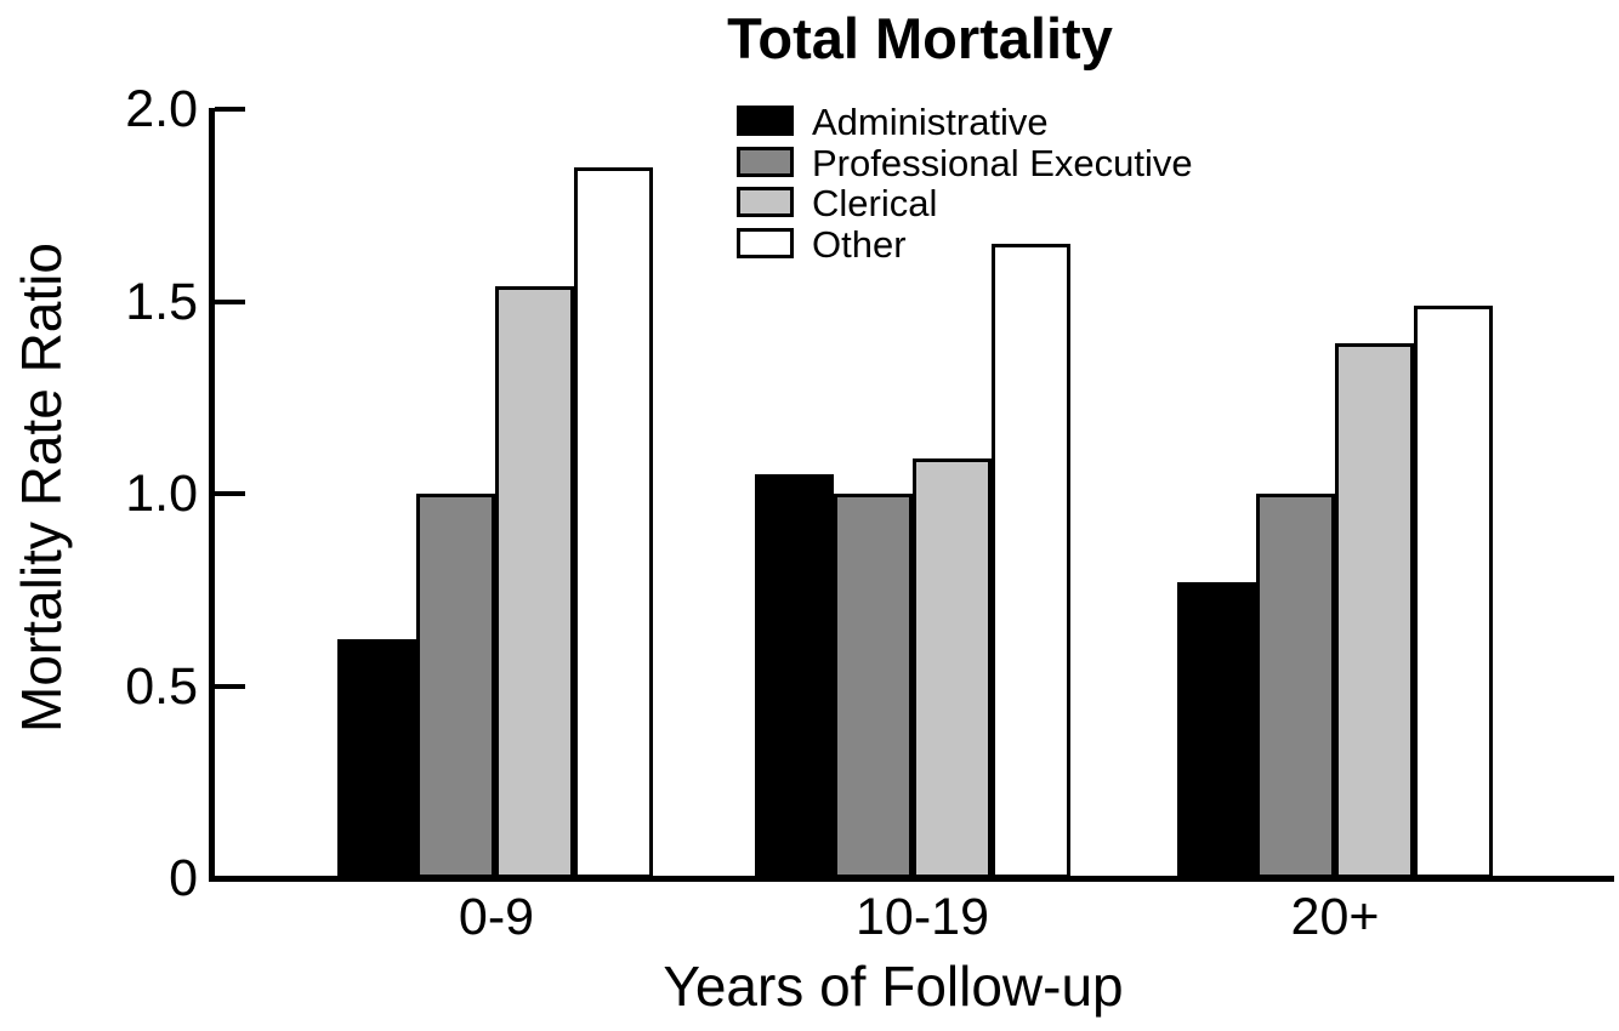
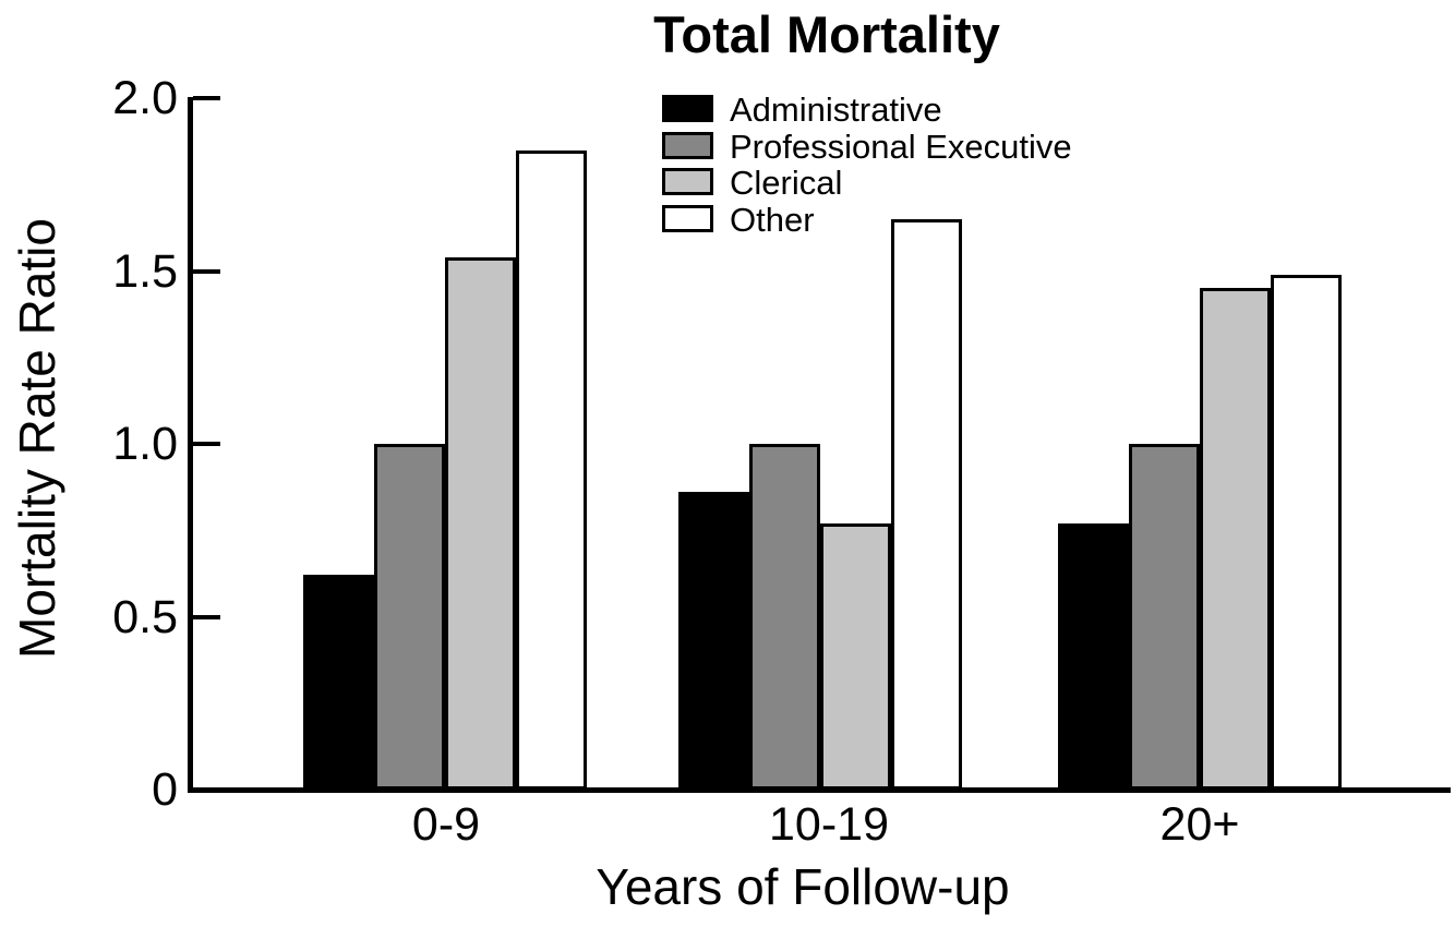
Administrative/10-19: 1.05 -> 0.86
Clerical/10-19: 1.09 -> 0.77
Clerical/20+: 1.39 -> 1.45
